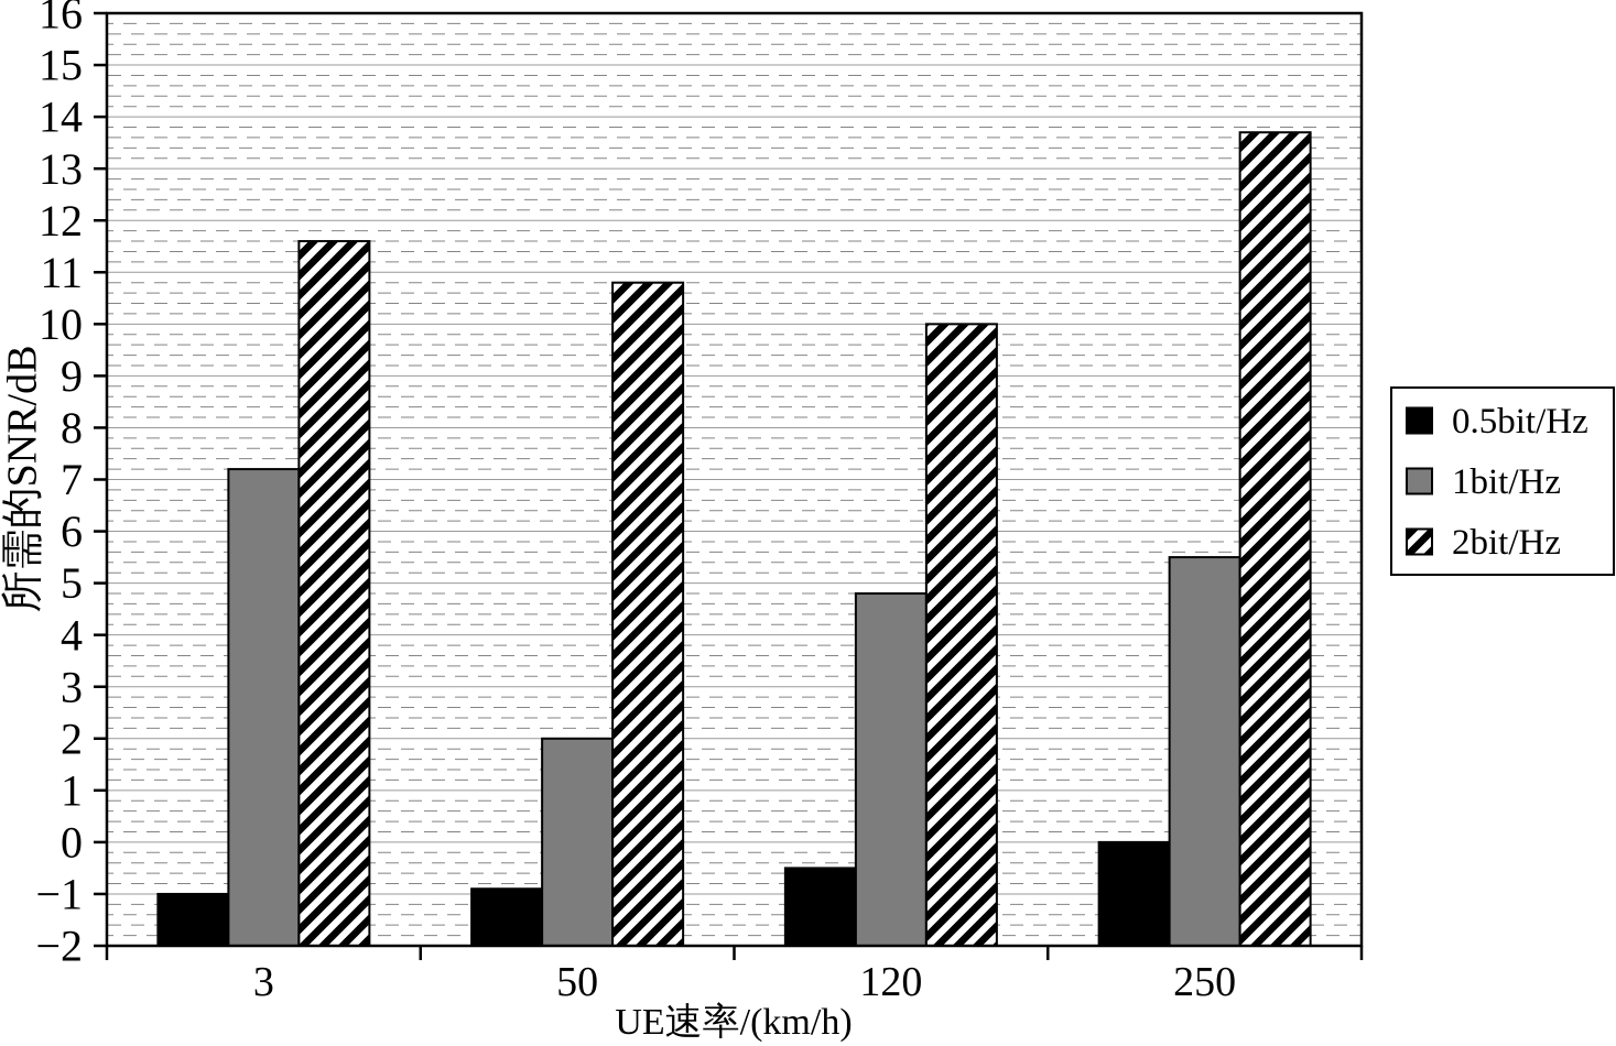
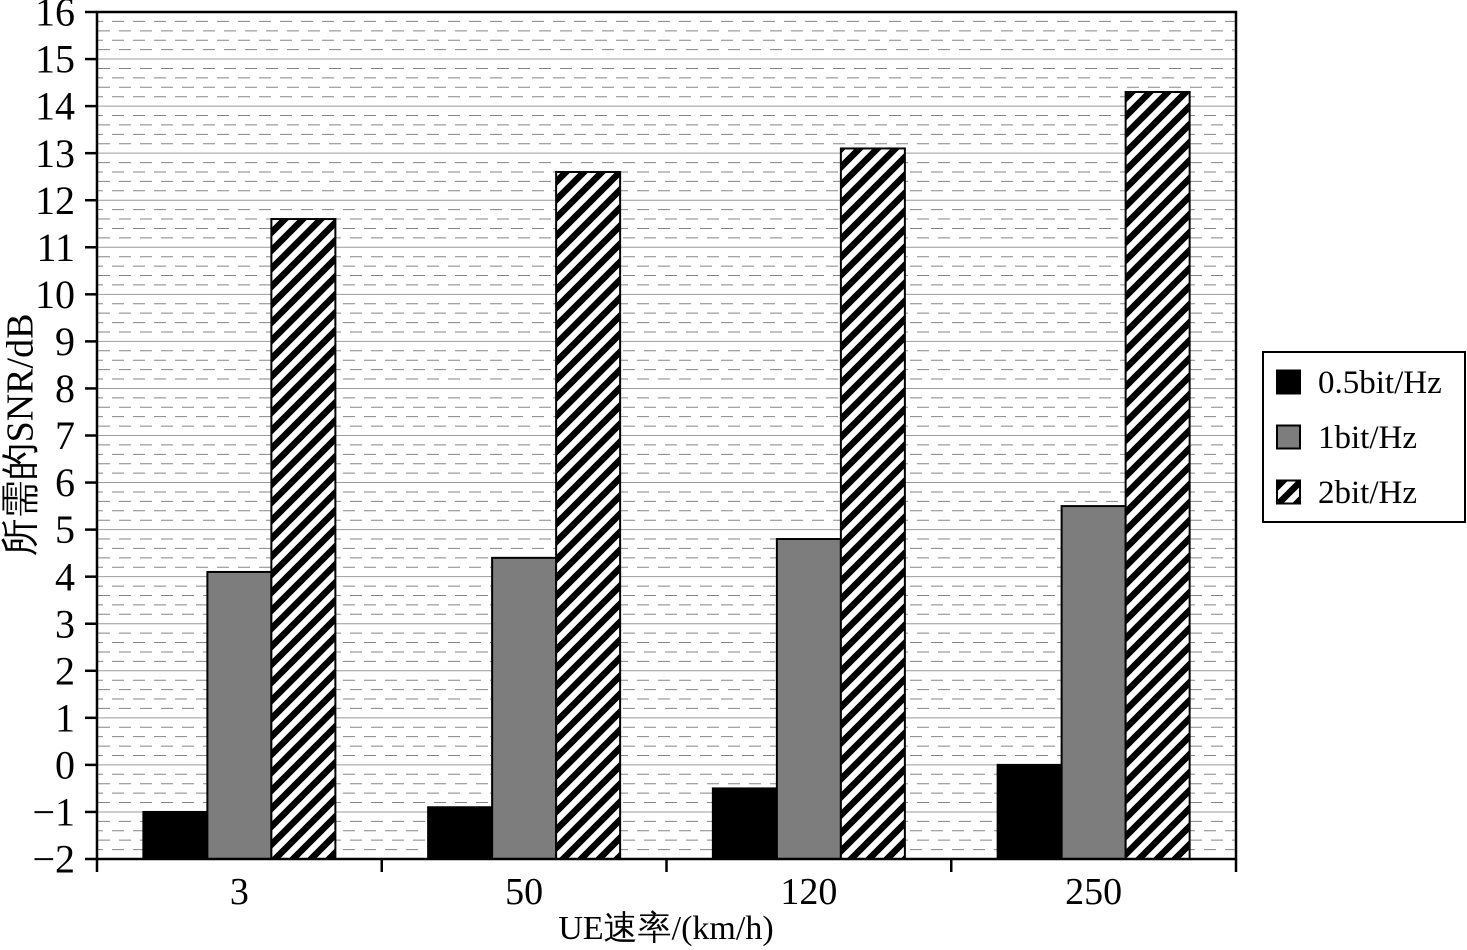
1bit/Hz/3: 7.2 -> 4.1
1bit/Hz/50: 2.0 -> 4.4
2bit/Hz/50: 10.8 -> 12.6
2bit/Hz/120: 10.0 -> 13.1
2bit/Hz/250: 13.7 -> 14.3
